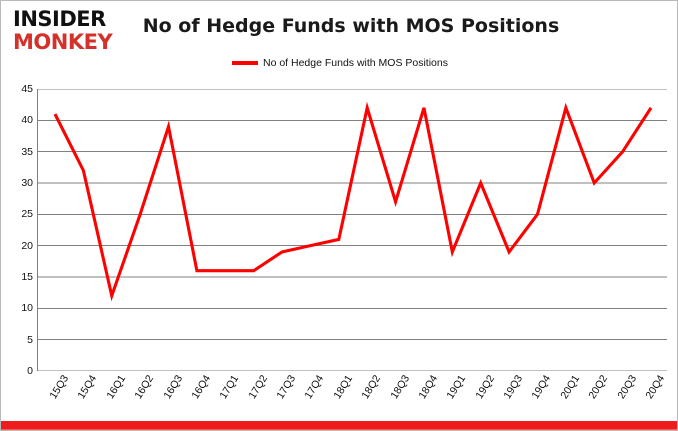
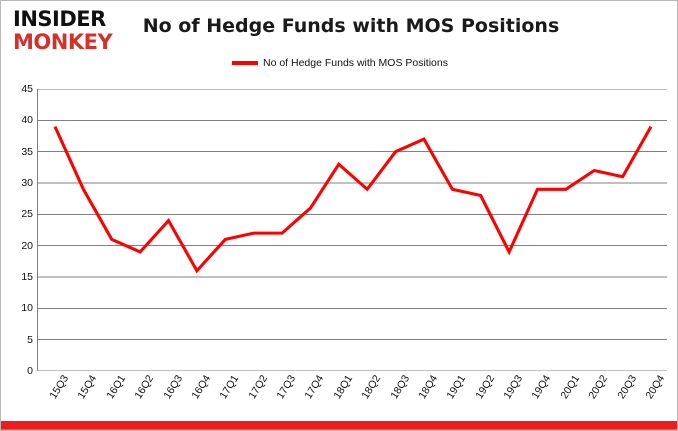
15Q3: 41 -> 39
15Q4: 32 -> 29
16Q1: 12 -> 21
16Q2: 25 -> 19
16Q3: 39 -> 24
17Q1: 16 -> 21
17Q2: 16 -> 22
17Q3: 19 -> 22
17Q4: 20 -> 26
18Q1: 21 -> 33
18Q2: 42 -> 29
18Q3: 27 -> 35
18Q4: 42 -> 37
19Q1: 19 -> 29
19Q2: 30 -> 28
19Q4: 25 -> 29
20Q1: 42 -> 29
20Q2: 30 -> 32
20Q3: 35 -> 31
20Q4: 42 -> 39
